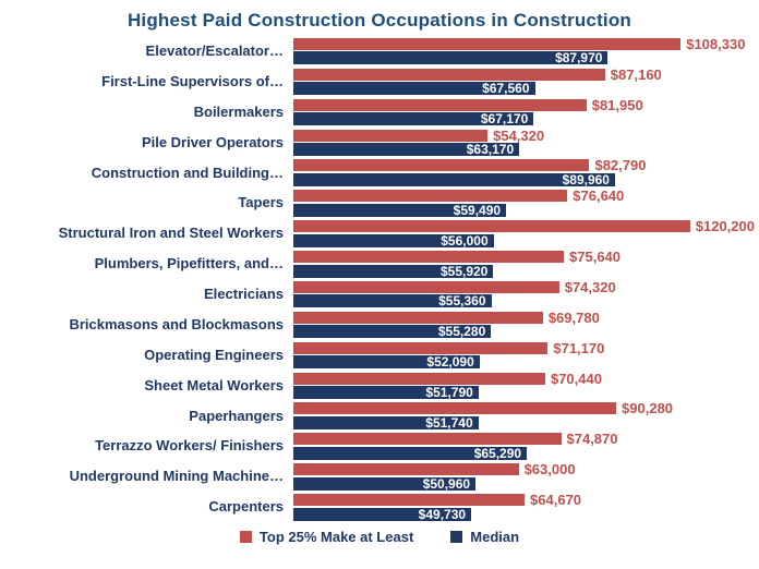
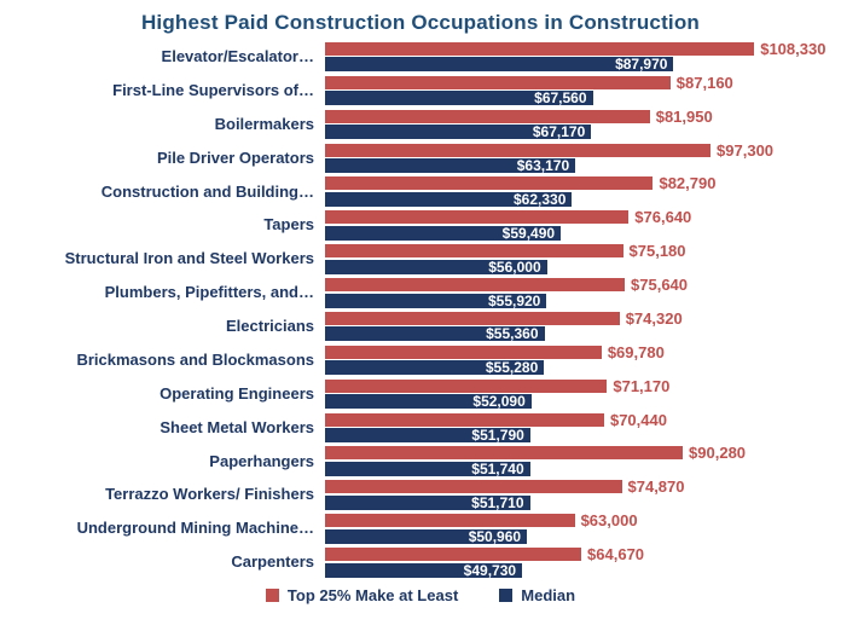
Top 25% Make at Least/Pile Driver Operators: $54,320 -> $97,300
Median/Construction and Building…: $89,960 -> $62,330
Top 25% Make at Least/Structural Iron and Steel Workers: $120,200 -> $75,180
Median/Terrazzo Workers/ Finishers: $65,290 -> $51,710
